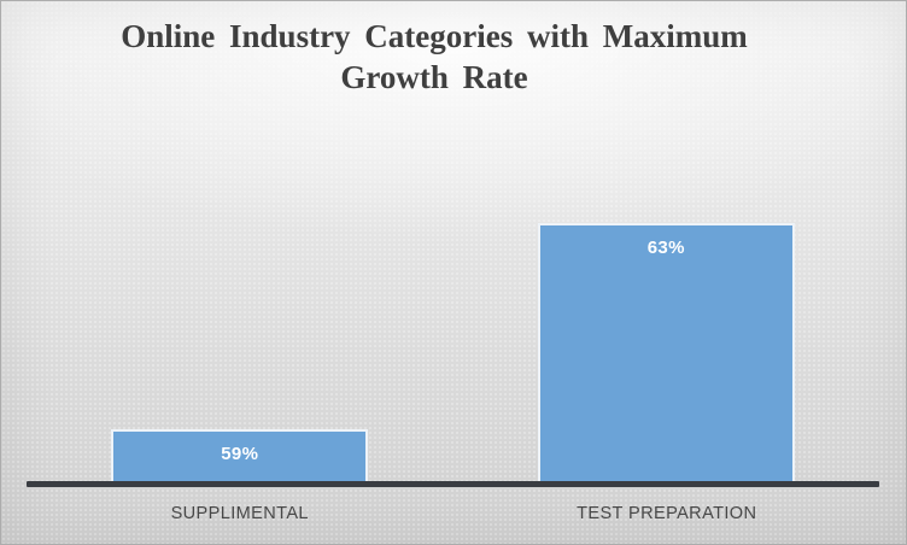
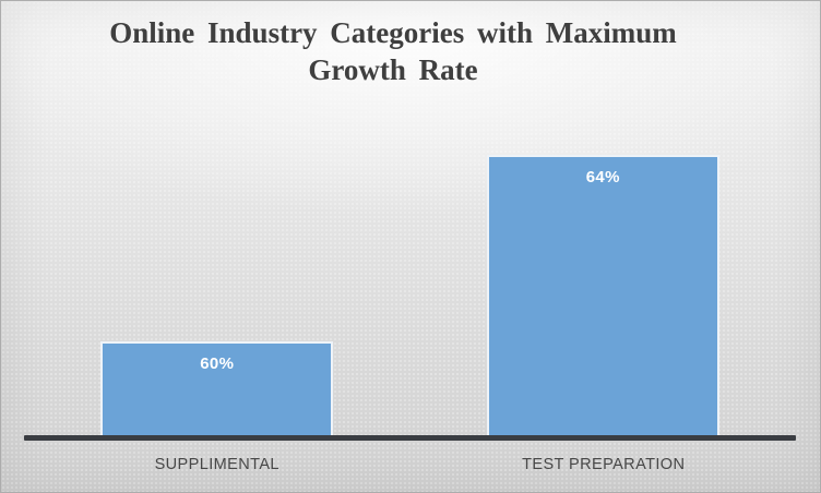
SUPPLIMENTAL: 59% -> 60%
TEST PREPARATION: 63% -> 64%
